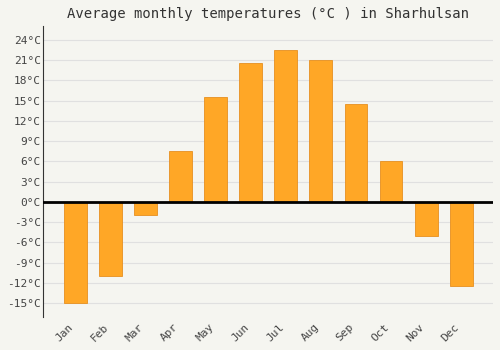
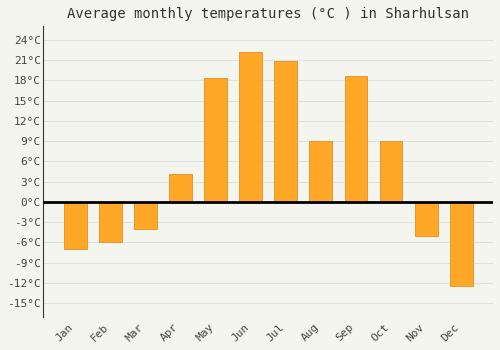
Jan: -15.0°C -> -7.0°C
Feb: -11.0°C -> -6.0°C
Mar: -2.0°C -> -4.0°C
Apr: 7.5°C -> 4.2°C
May: 15.5°C -> 18.4°C
Jun: 20.5°C -> 22.2°C
Jul: 22.5°C -> 20.8°C
Aug: 21.0°C -> 9.0°C
Sep: 14.5°C -> 18.6°C
Oct: 6.0°C -> 9.0°C
